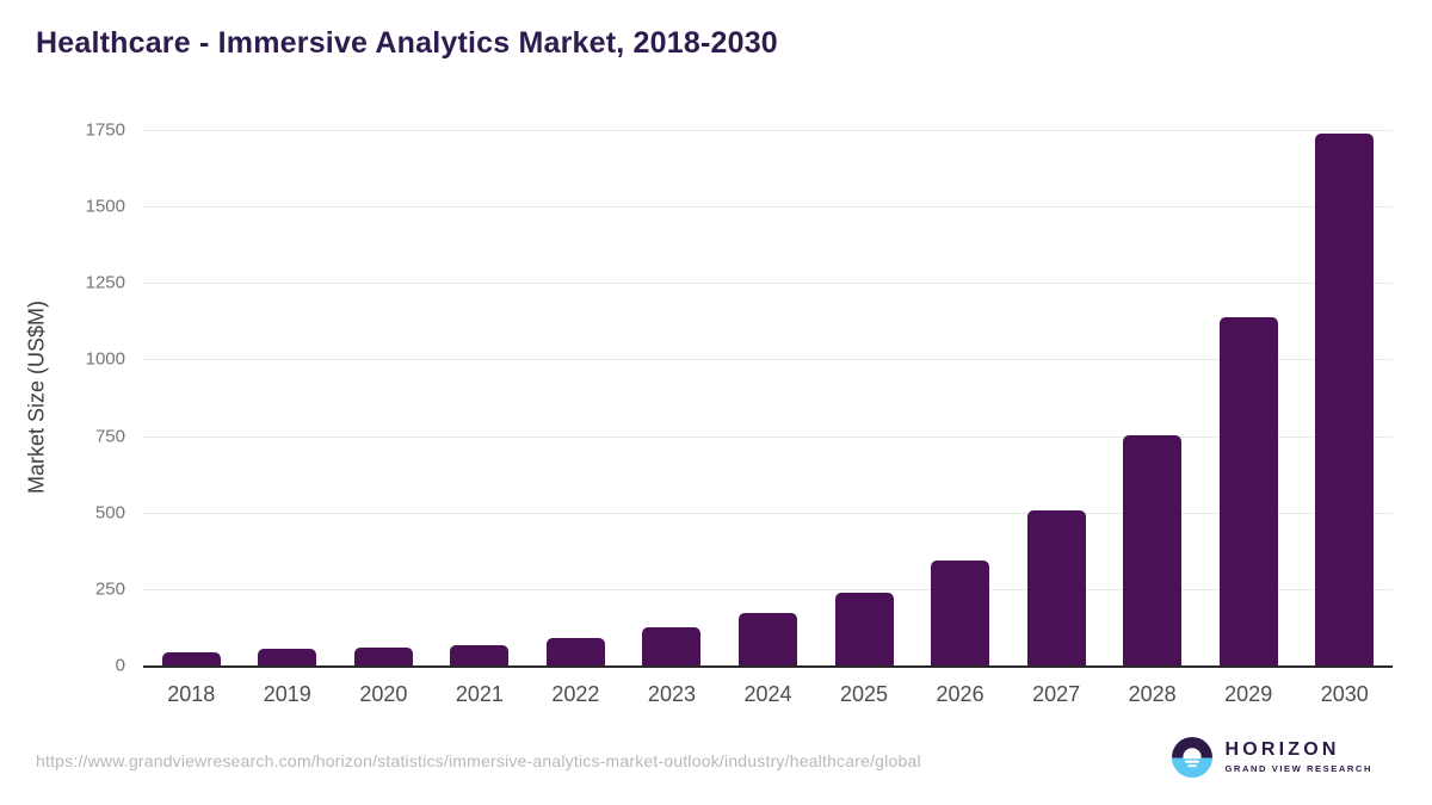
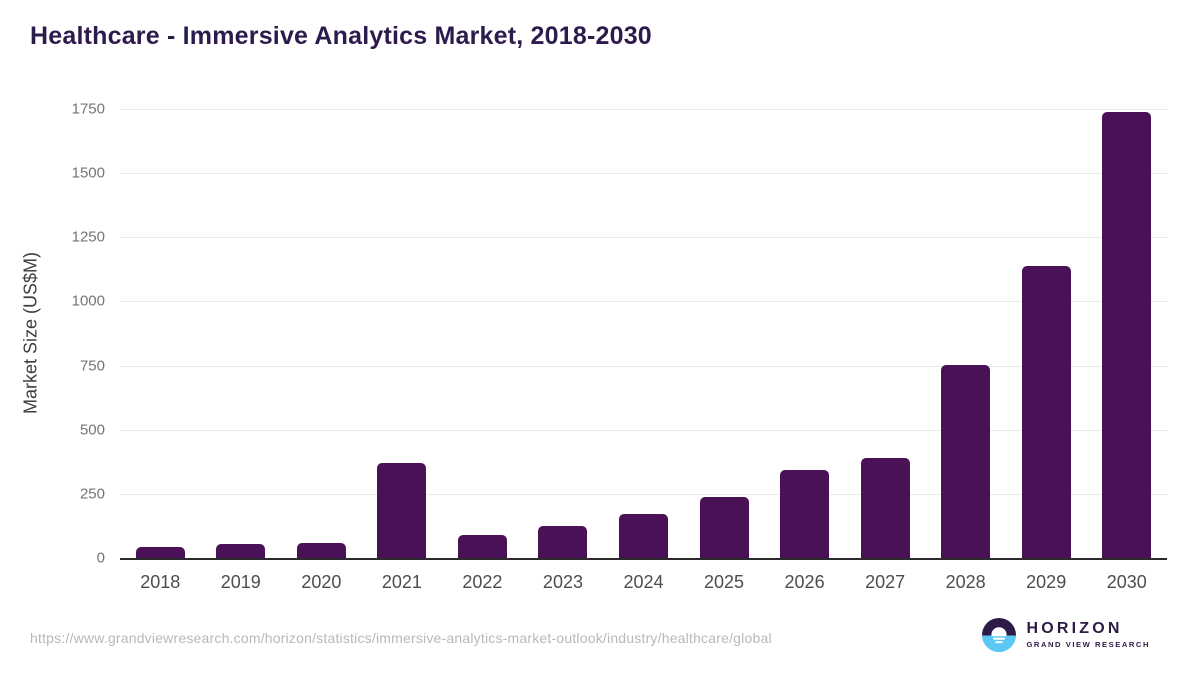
2021: 70 -> 370
2027: 510 -> 390
